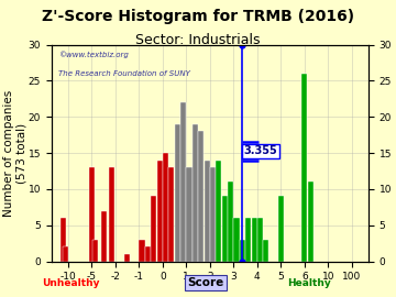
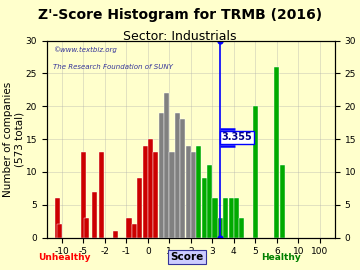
5: 9 -> 20
